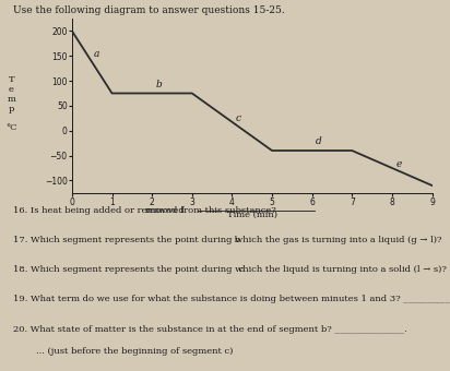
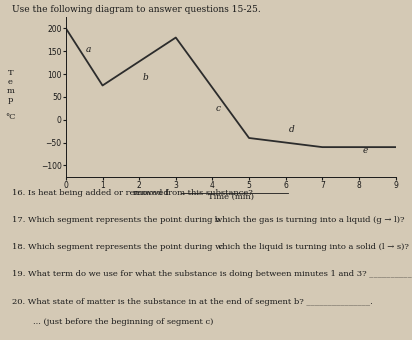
3: 75 -> 180
7: -40 -> -60
9: -110 -> -60
